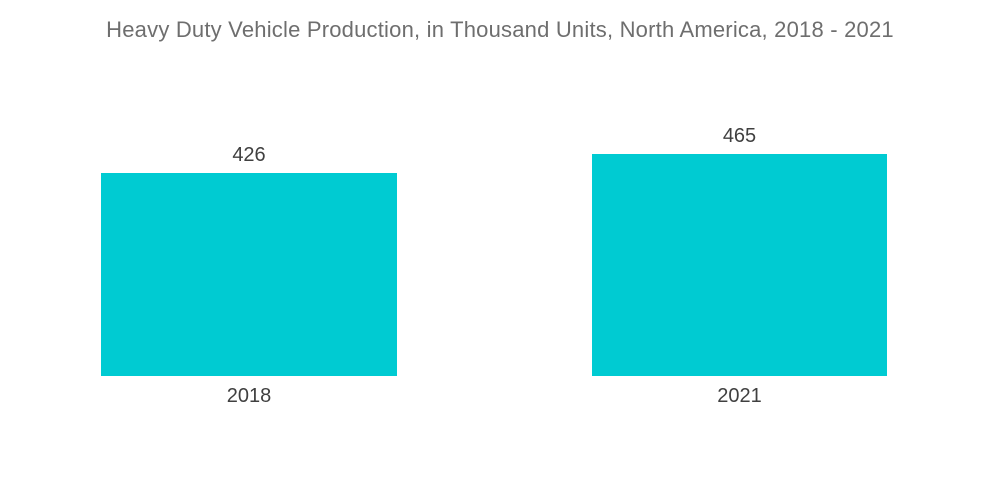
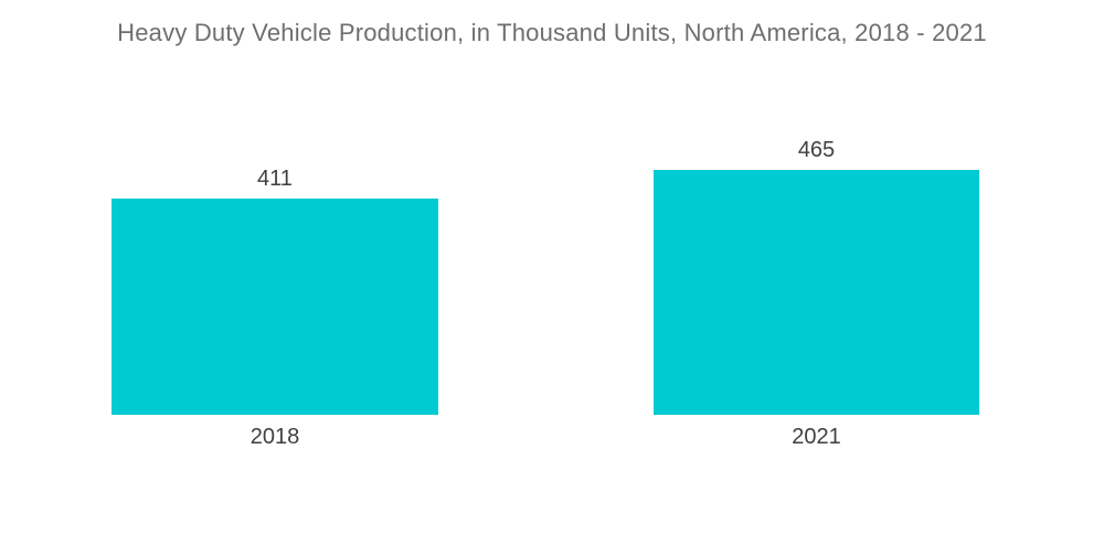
2018: 426 -> 411
